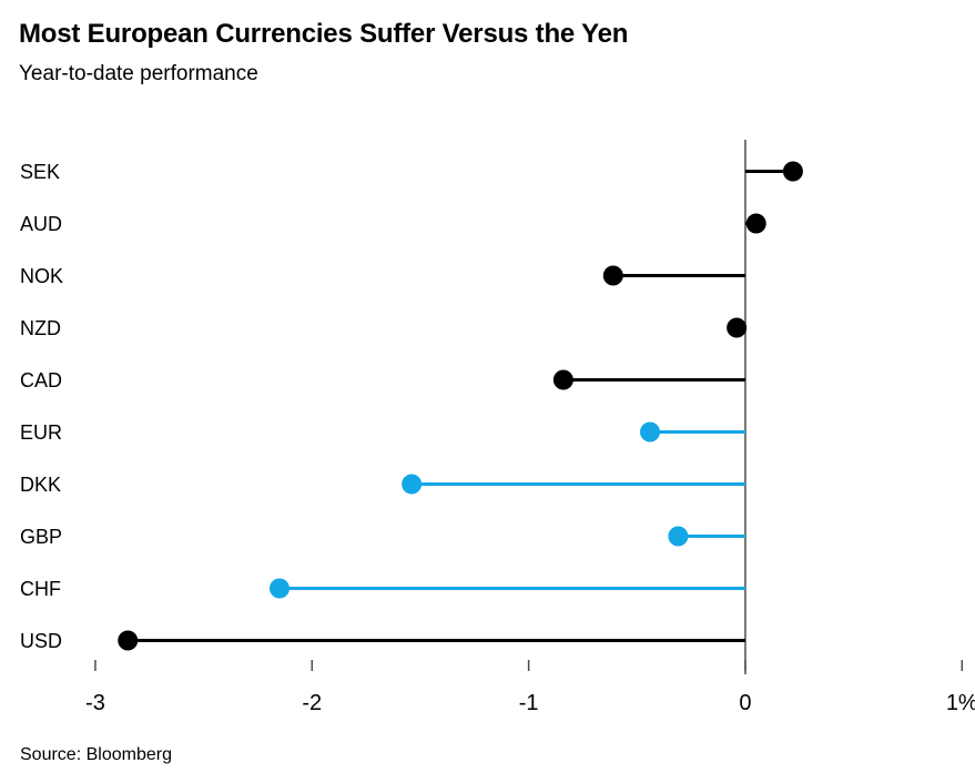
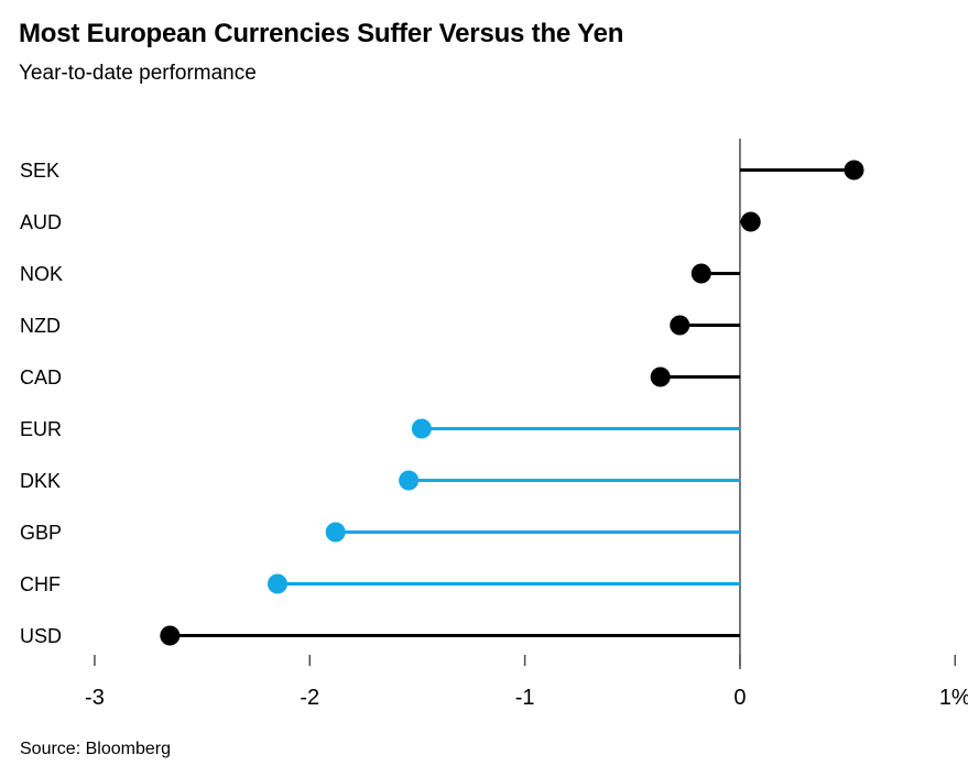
SEK: 0.22% -> 0.53%
NOK: -0.61% -> -0.18%
NZD: -0.04% -> -0.28%
CAD: -0.84% -> -0.37%
EUR: -0.44% -> -1.48%
GBP: -0.31% -> -1.88%
USD: -2.85% -> -2.65%
